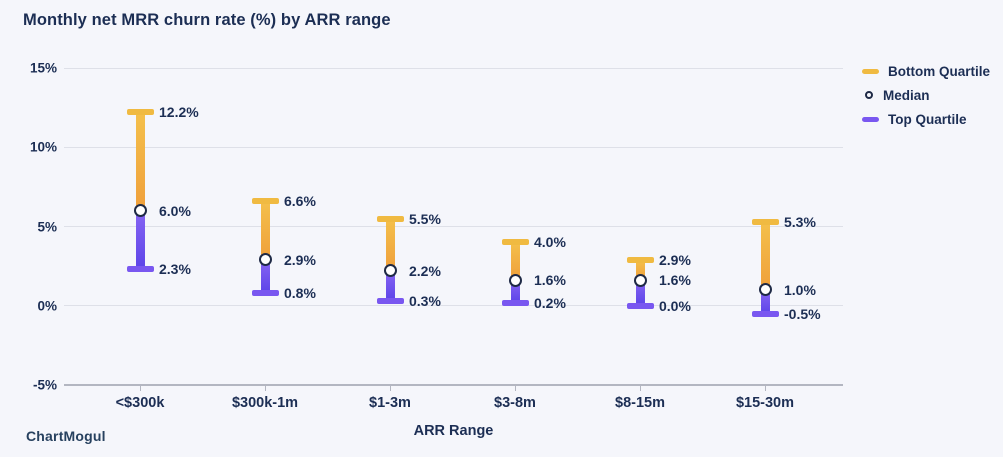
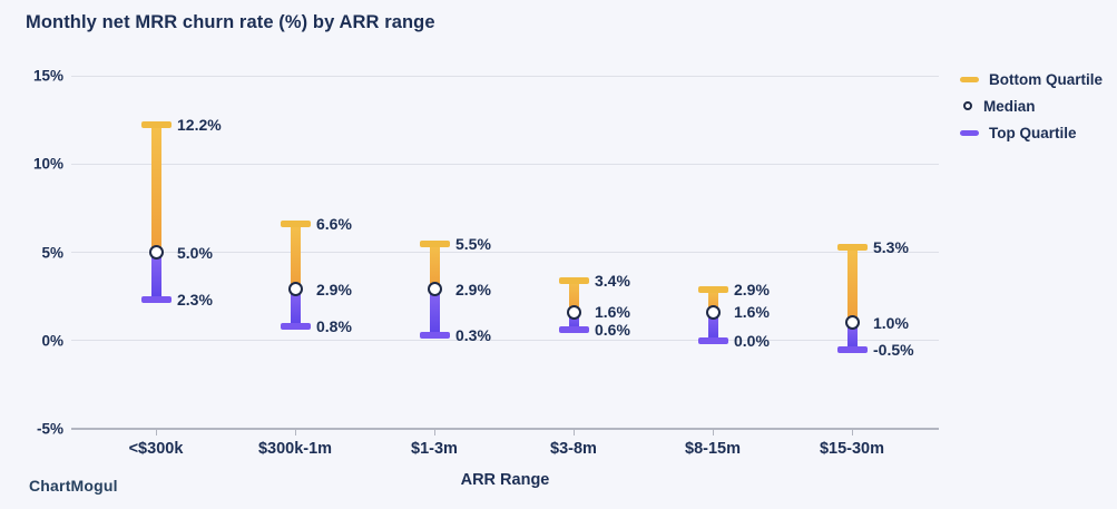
Median/<$300k: 6.0% -> 5.0%
Median/$1-3m: 2.2% -> 2.9%
Bottom Quartile/$3-8m: 4.0% -> 3.4%
Top Quartile/$3-8m: 0.2% -> 0.6%
